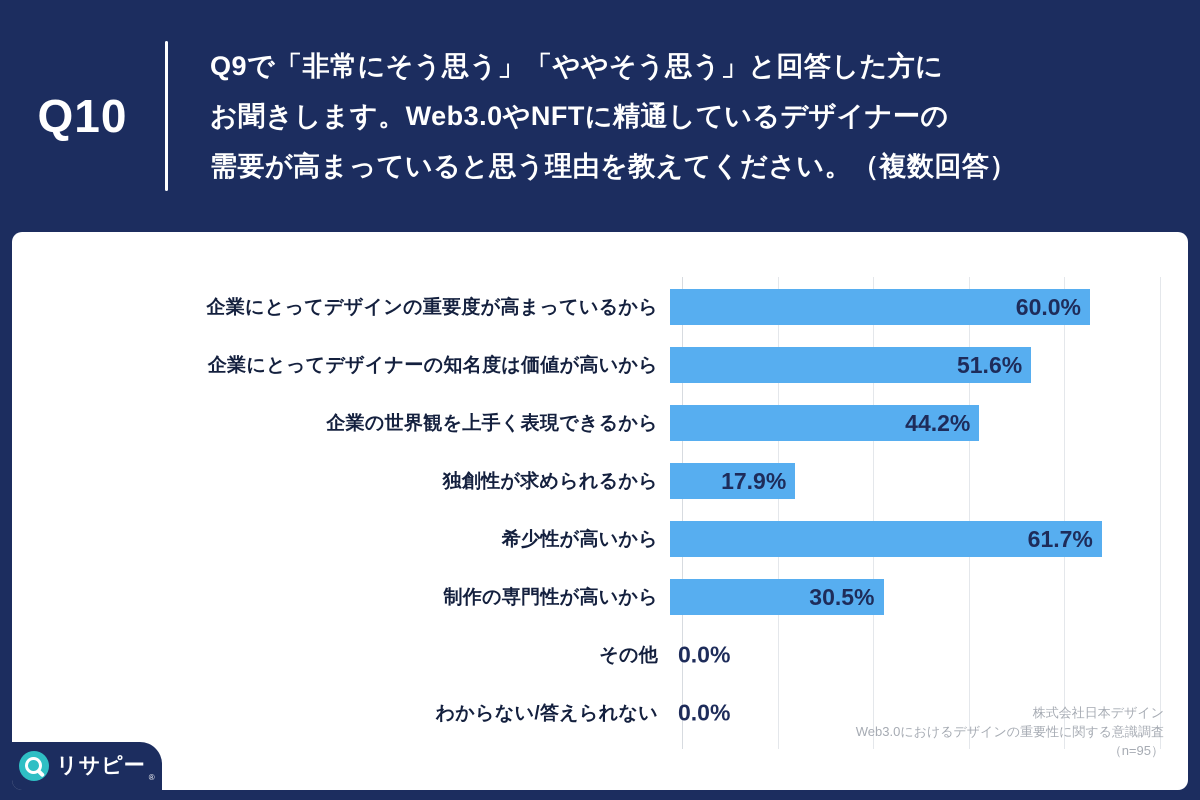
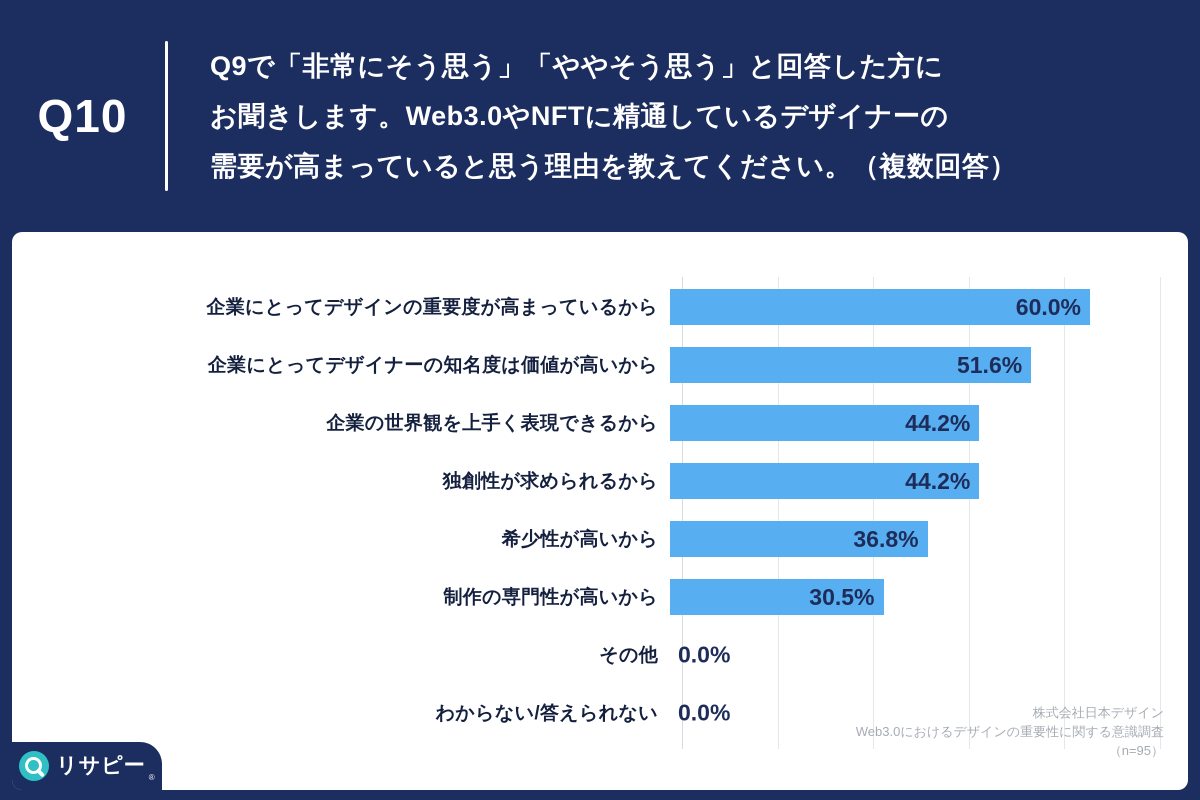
独創性が求められるから: 17.9% -> 44.2%
希少性が高いから: 61.7% -> 36.8%
